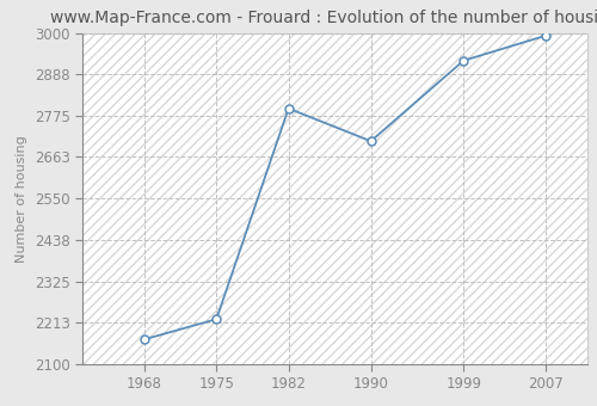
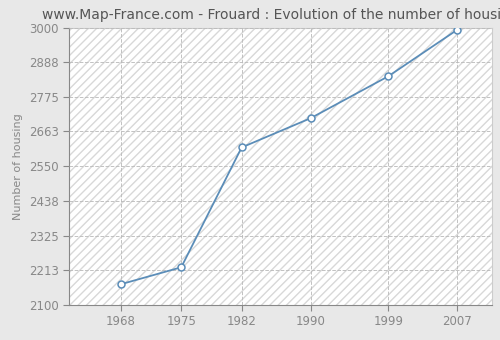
1982: 2795 -> 2611
1999: 2925 -> 2842
